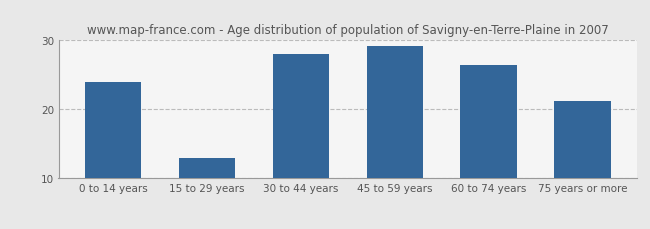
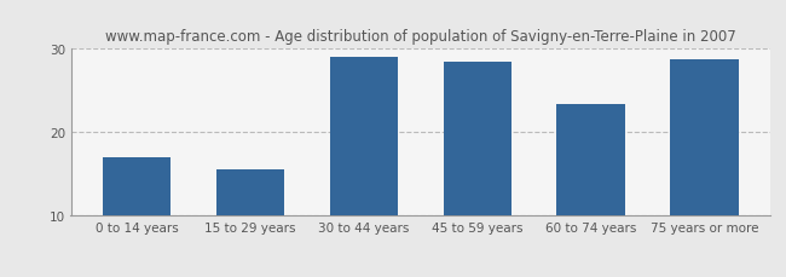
0 to 14 years: 24.0 -> 17.0
15 to 29 years: 13.0 -> 15.6
30 to 44 years: 28.0 -> 29.0
45 to 59 years: 29.2 -> 28.4
60 to 74 years: 26.5 -> 23.4
75 years or more: 21.2 -> 28.8
